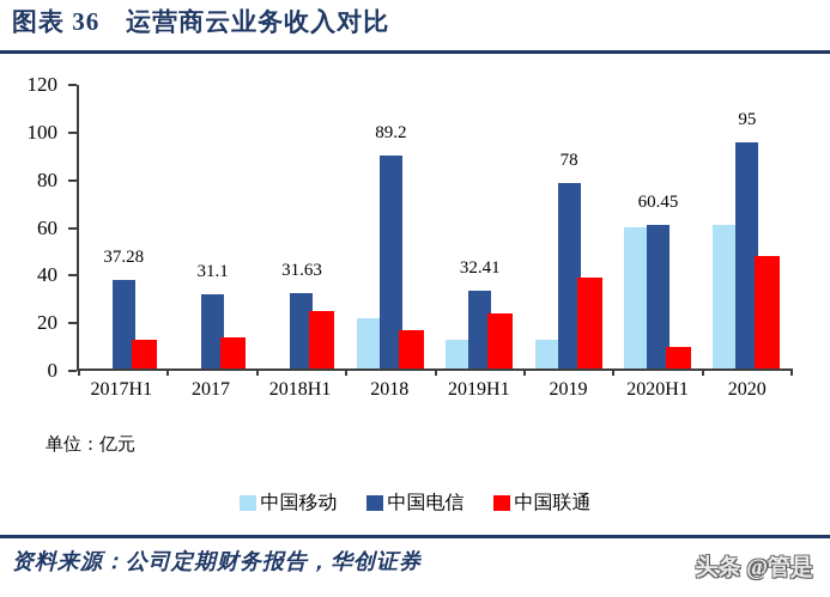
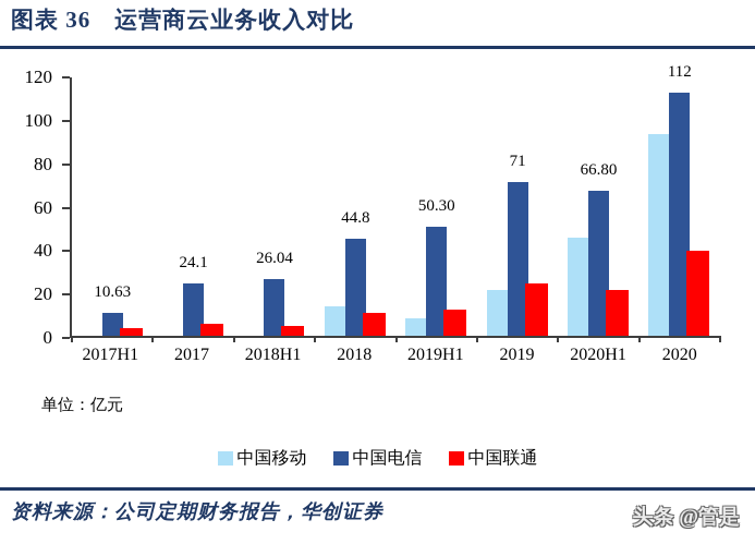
中国电信/2017H1: 37.28 -> 10.63
中国联通/2017H1: 12 -> 4
中国电信/2017: 31.1 -> 24.1
中国联通/2017: 13 -> 6
中国电信/2018H1: 31.63 -> 26.04
中国联通/2018H1: 24 -> 4
中国移动/2018: 21 -> 14
中国电信/2018: 89.2 -> 44.8
中国联通/2018: 16 -> 10
中国移动/2019H1: 12 -> 8
中国电信/2019H1: 32.41 -> 50.30
中国联通/2019H1: 23 -> 12
中国移动/2019: 12 -> 21
中国电信/2019: 78 -> 71
中国联通/2019: 38 -> 24
中国移动/2020H1: 59 -> 45
中国电信/2020H1: 60.45 -> 66.80
中国联通/2020H1: 9 -> 21
中国移动/2020: 60 -> 93
中国电信/2020: 95 -> 112
中国联通/2020: 47 -> 39
